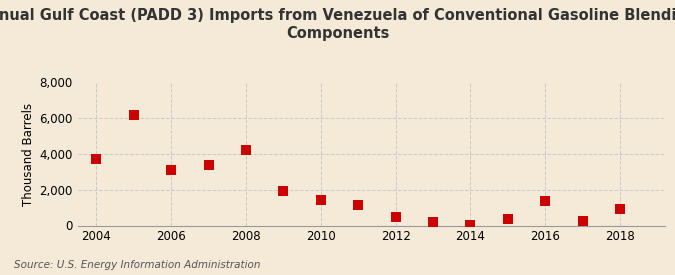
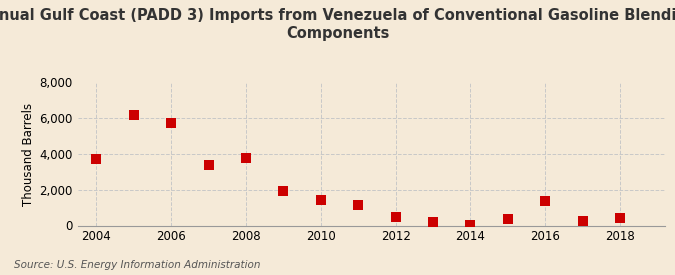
2006: 3,100 -> 5,800
2008: 4,200 -> 3,800
2018: 900 -> 400
